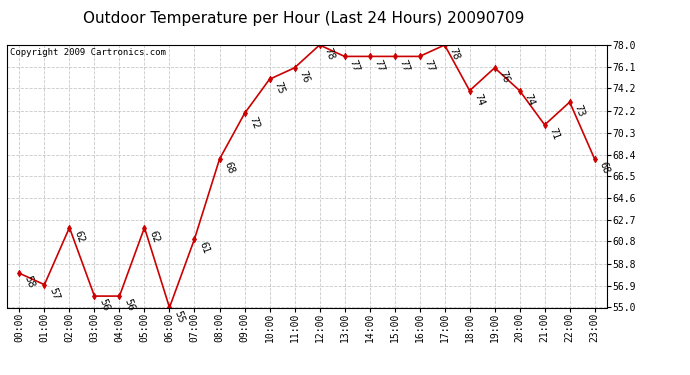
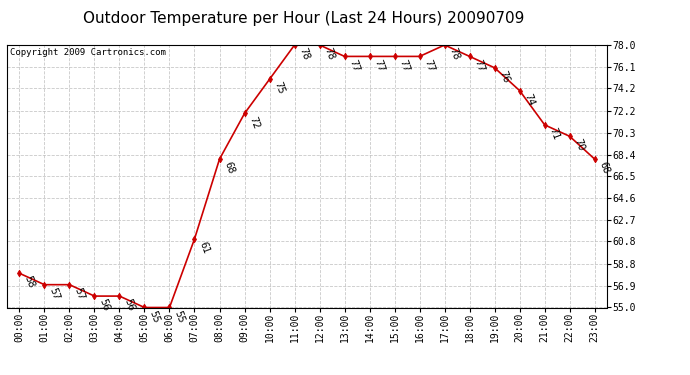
02:00: 62 -> 57
05:00: 62 -> 55
11:00: 76 -> 78
18:00: 74 -> 77
22:00: 73 -> 70
